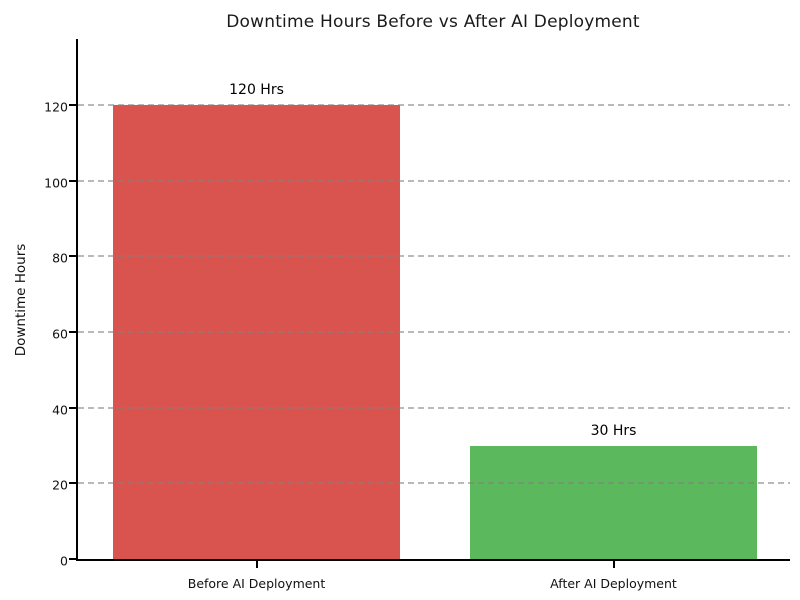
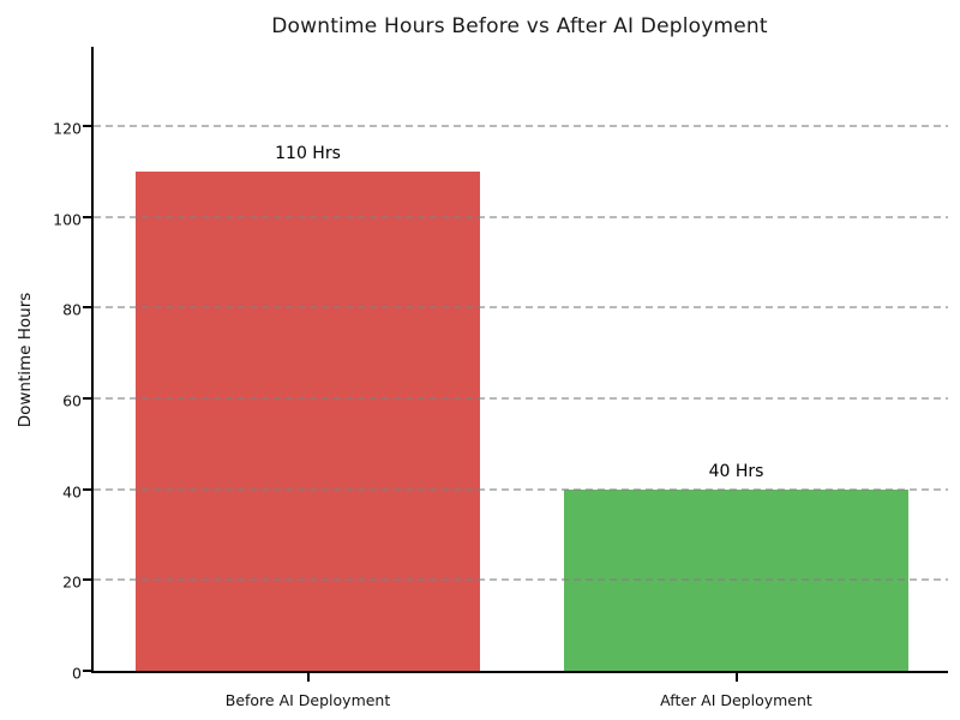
Before AI Deployment: 120 -> 110
After AI Deployment: 30 -> 40
